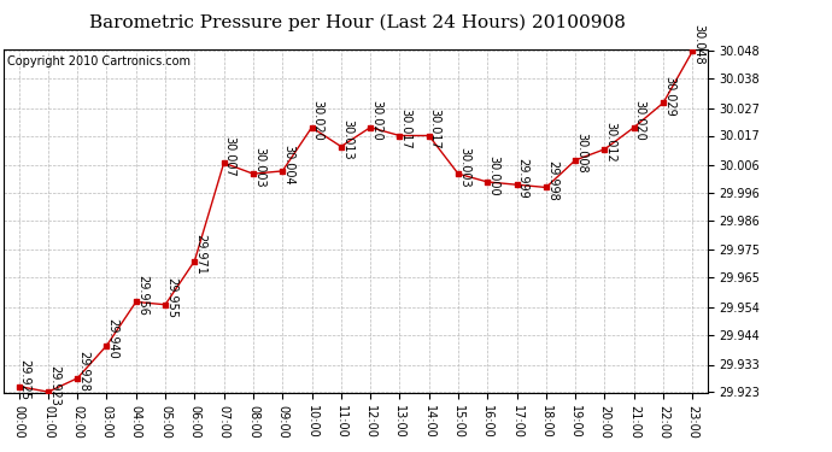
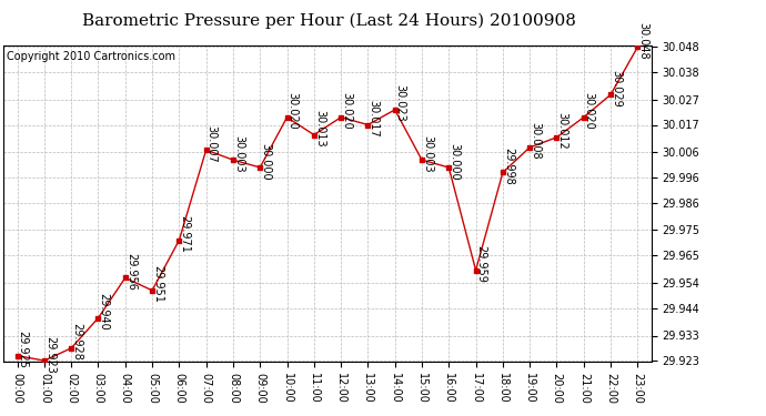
05:00: 29.955 -> 29.951
09:00: 30.004 -> 30.000
14:00: 30.017 -> 30.023
17:00: 29.999 -> 29.959
